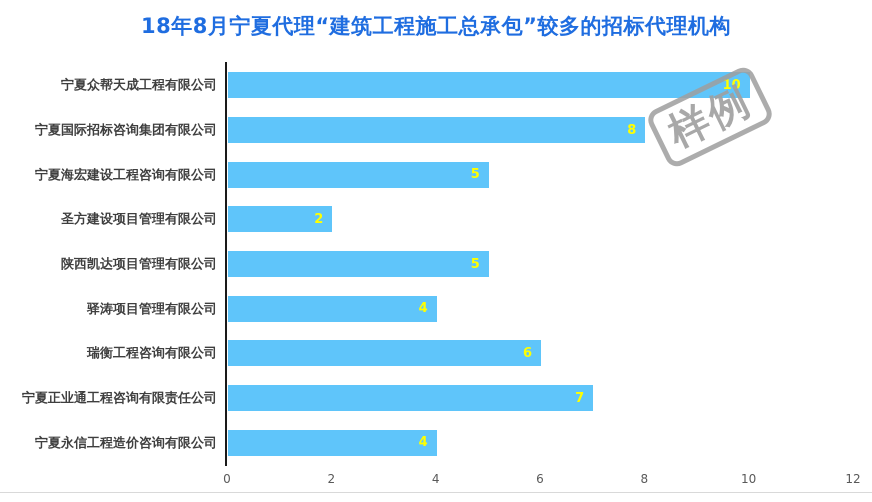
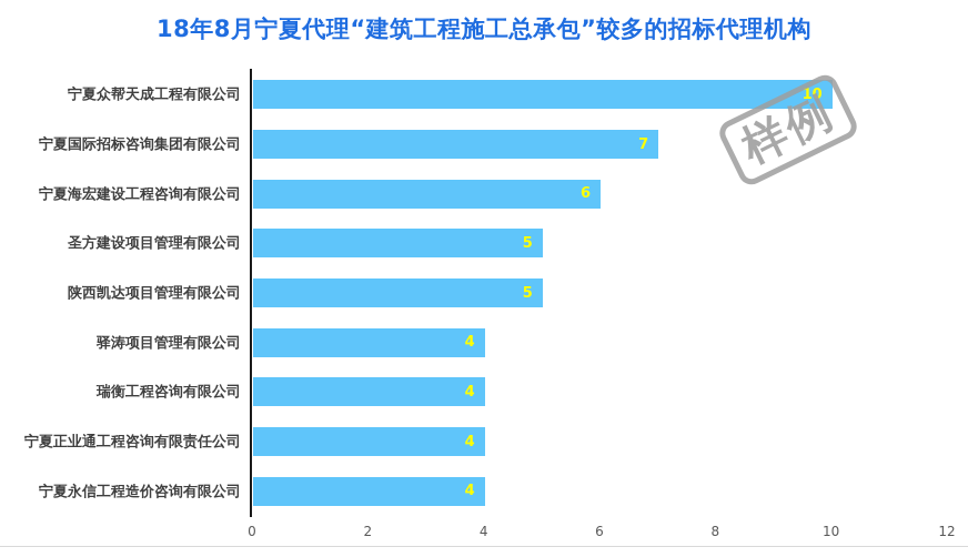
宁夏国际招标咨询集团有限公司: 8 -> 7
宁夏海宏建设工程咨询有限公司: 5 -> 6
圣方建设项目管理有限公司: 2 -> 5
瑞衡工程咨询有限公司: 6 -> 4
宁夏正业通工程咨询有限责任公司: 7 -> 4
